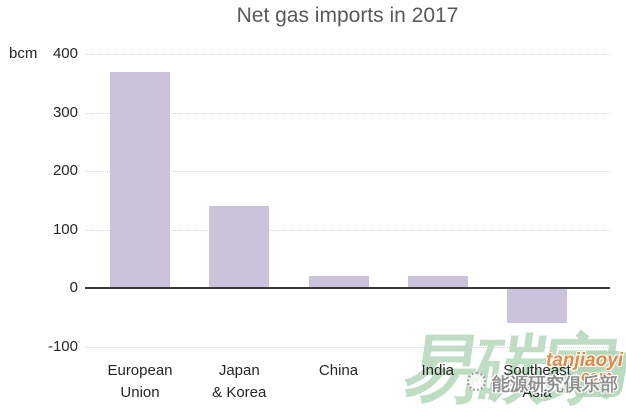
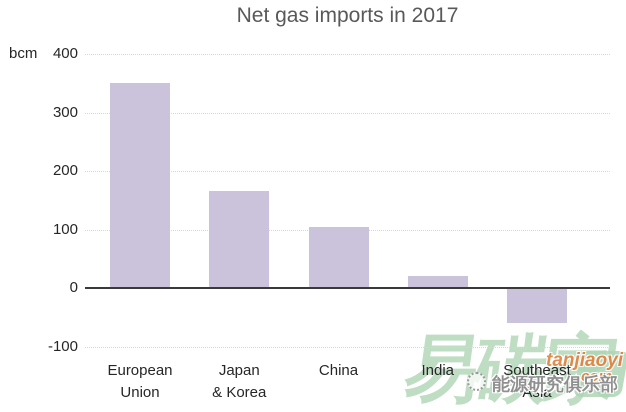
European Union: 370 -> 350
Japan & Korea: 140 -> 160
China: 20 -> 100
